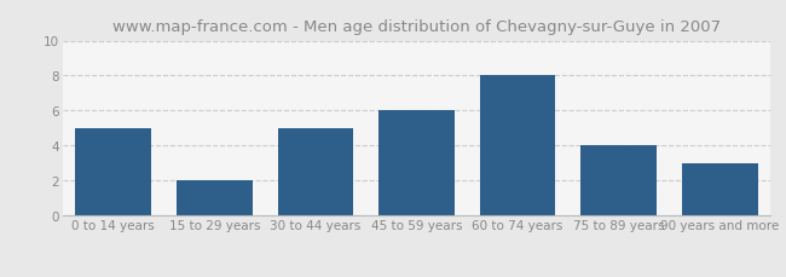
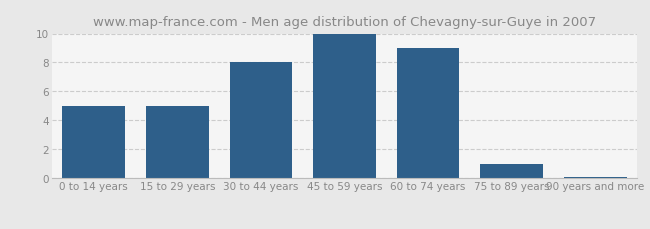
15 to 29 years: 2.0 -> 5.0
30 to 44 years: 5.0 -> 8.0
45 to 59 years: 6.0 -> 10.0
60 to 74 years: 8.0 -> 9.0
75 to 89 years: 4.0 -> 1.0
90 years and more: 3.0 -> 0.1
